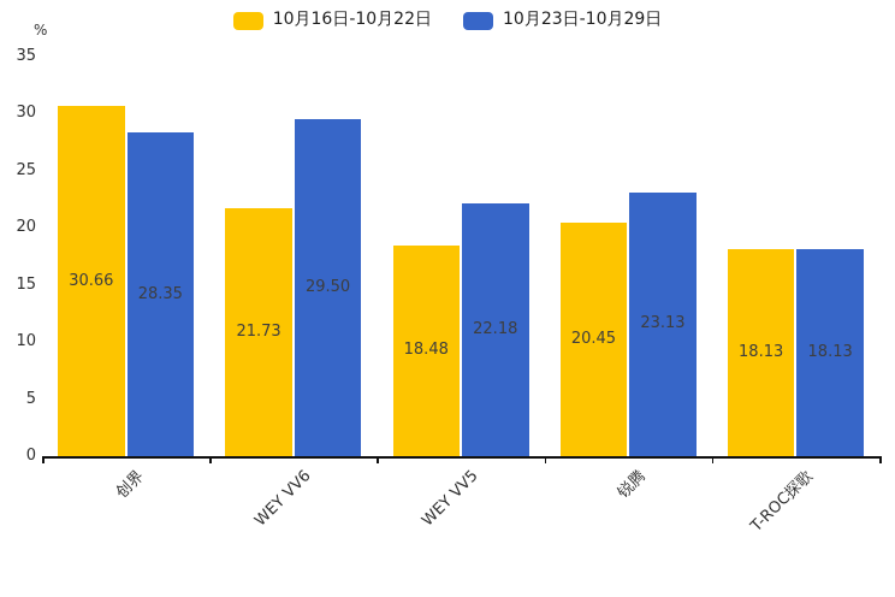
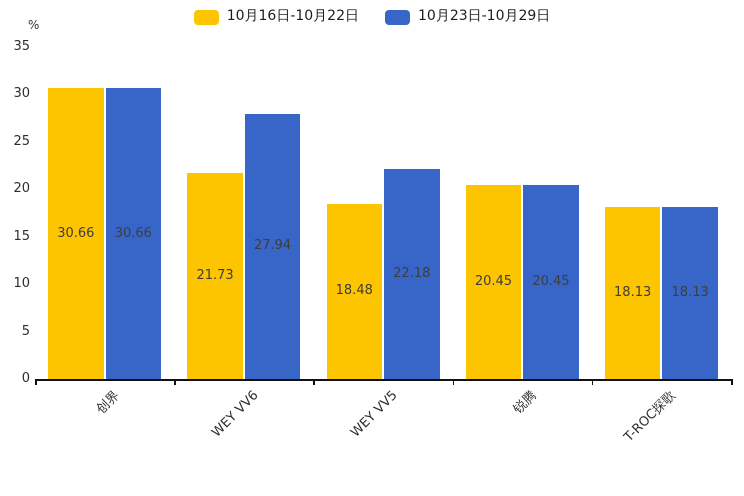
10月23日-10月29日/创界: 28.35 -> 30.66
10月23日-10月29日/WEY VV6: 29.50 -> 27.94
10月23日-10月29日/锐腾: 23.13 -> 20.45
